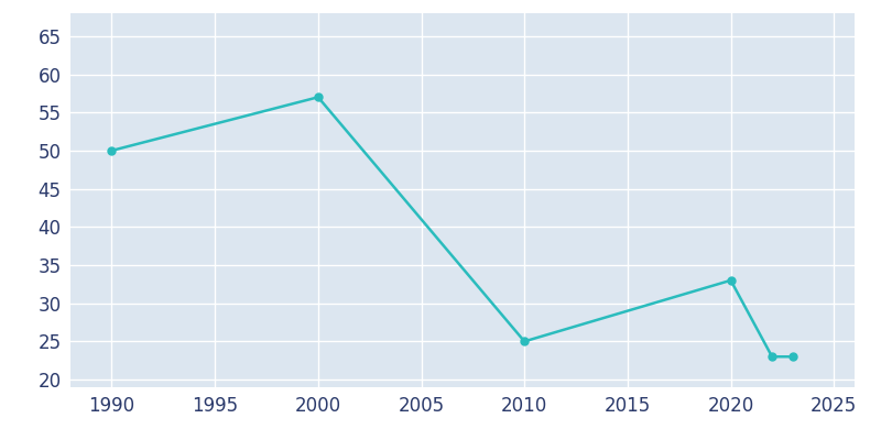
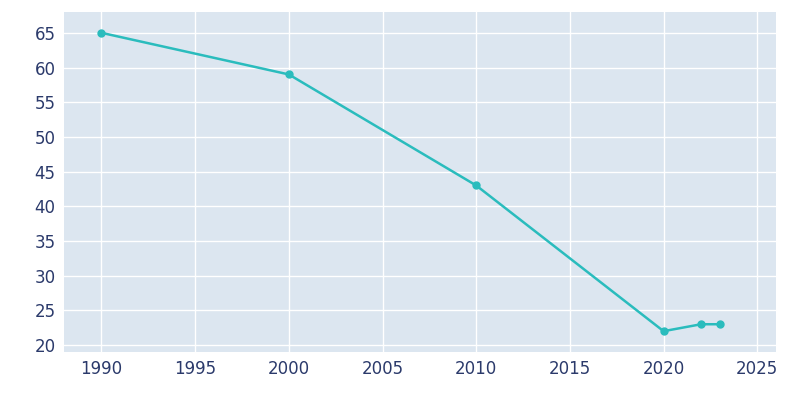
1990: 50 -> 65
2000: 57 -> 59
2010: 25 -> 43
2020: 33 -> 22
